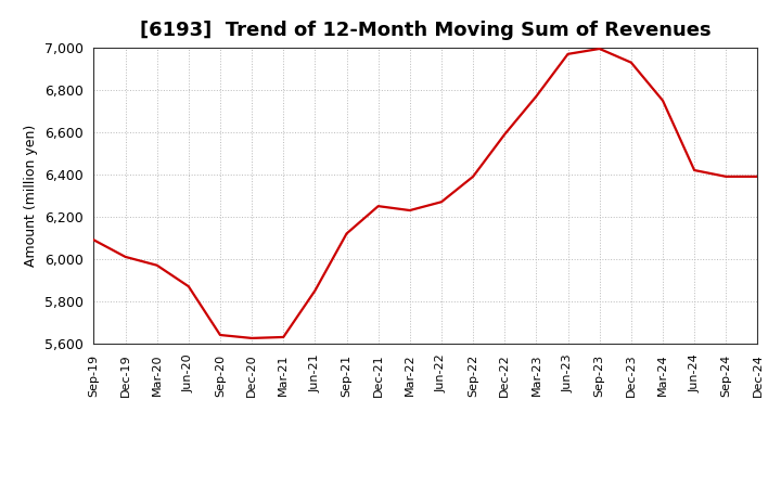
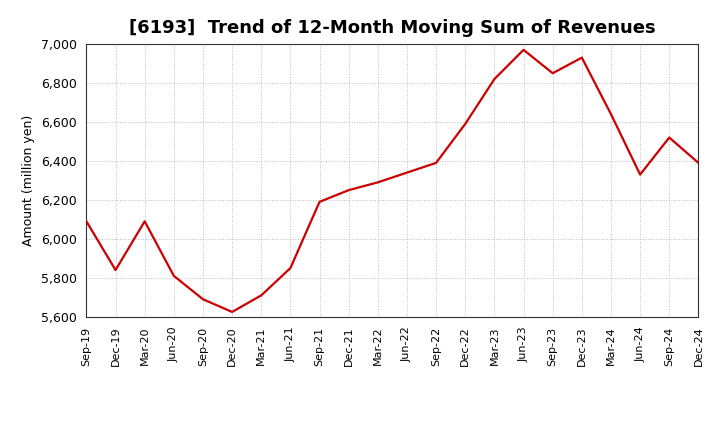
Dec-19: 6,010 -> 5,840
Mar-20: 5,970 -> 6,090
Jun-20: 5,870 -> 5,810
Sep-20: 5,640 -> 5,690
Mar-21: 5,630 -> 5,710
Sep-21: 6,120 -> 6,190
Mar-22: 6,230 -> 6,290
Jun-22: 6,270 -> 6,340
Mar-23: 6,770 -> 6,820
Sep-23: 7,000 -> 6,850
Mar-24: 6,750 -> 6,640
Jun-24: 6,420 -> 6,330
Sep-24: 6,390 -> 6,520
